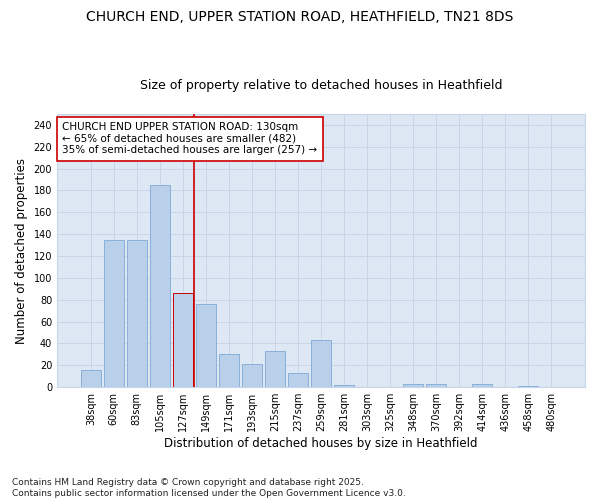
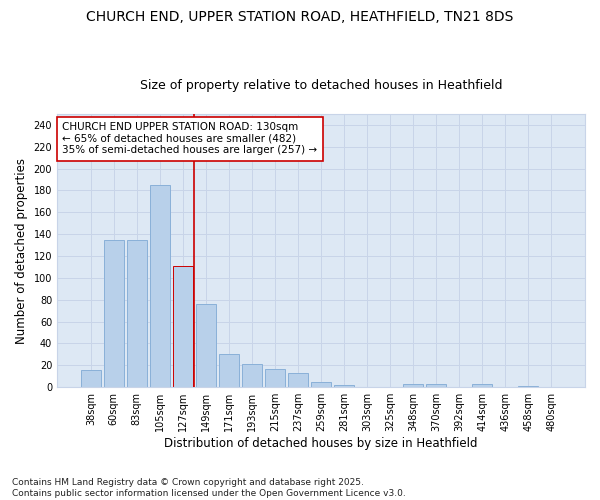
127sqm: 86 -> 111
215sqm: 33 -> 17
259sqm: 43 -> 5
